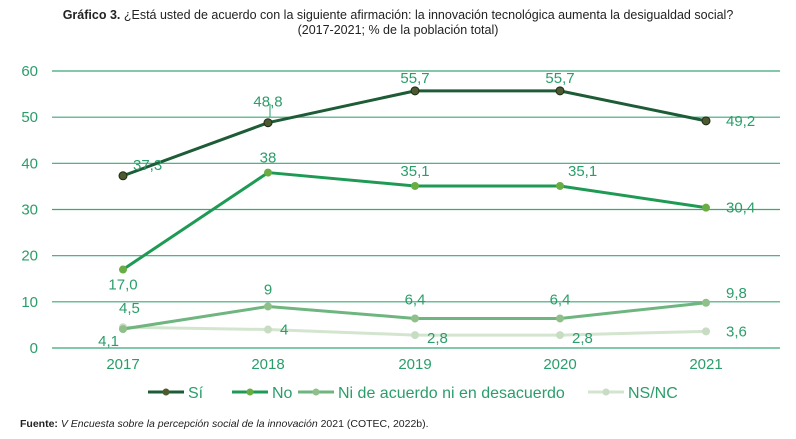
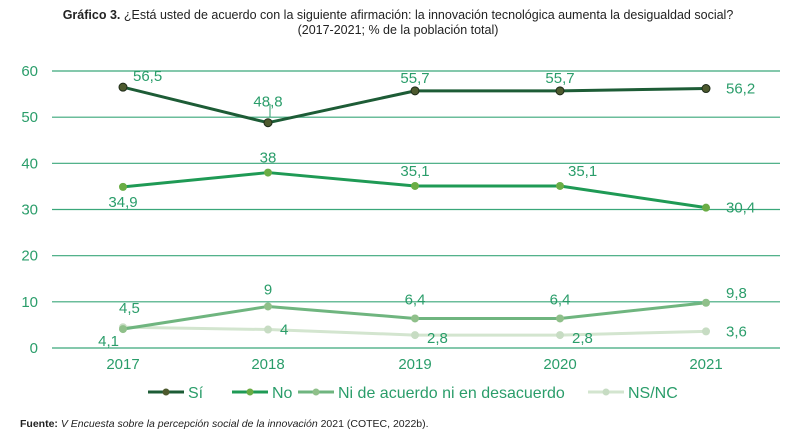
Sí/2017: 37,3 -> 56,5
No/2017: 17,0 -> 34,9
Sí/2021: 49,2 -> 56,2
